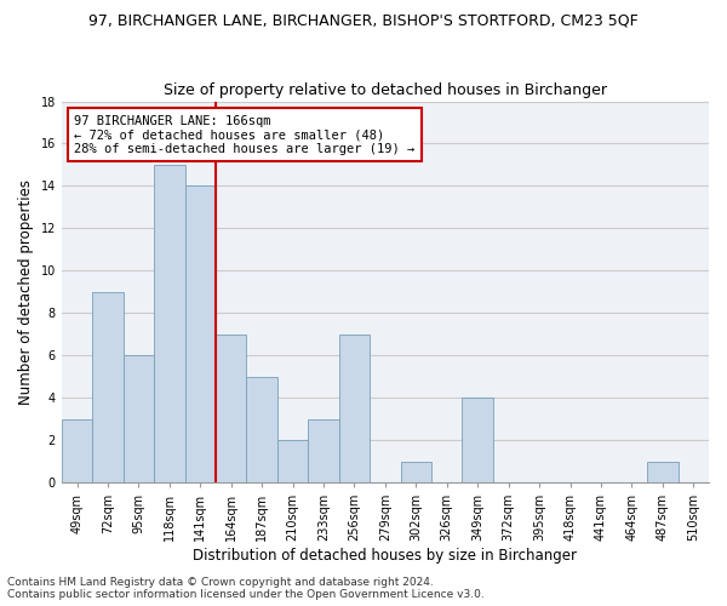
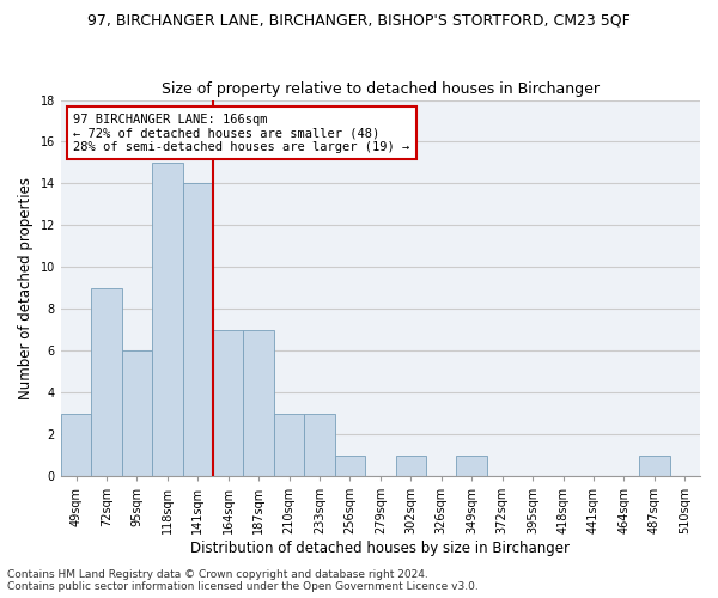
187sqm: 5 -> 7
210sqm: 2 -> 3
256sqm: 7 -> 1
349sqm: 4 -> 1
